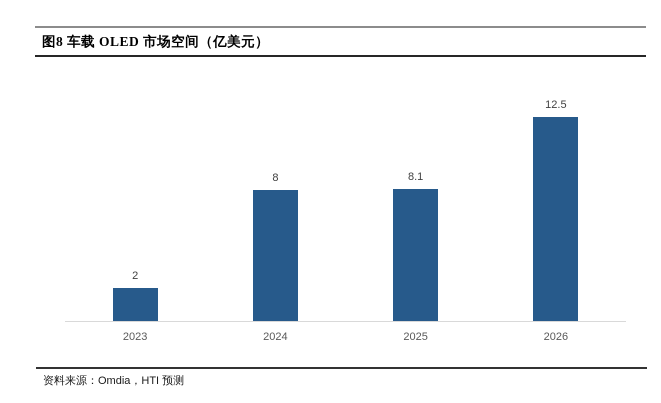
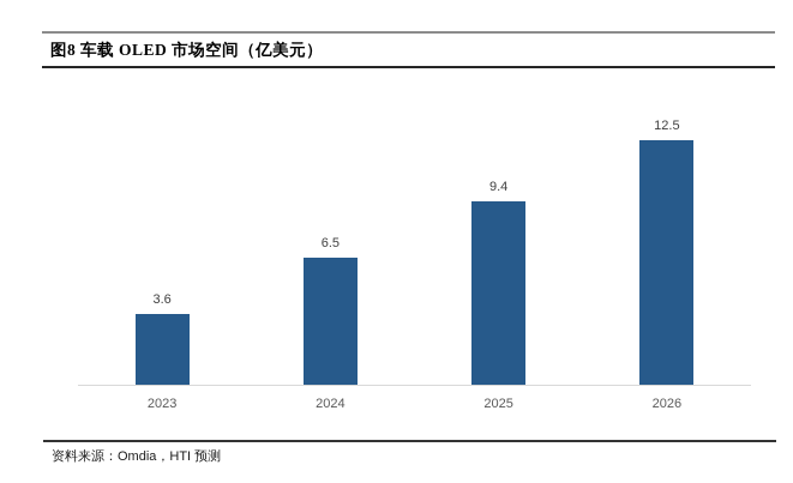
2023: 2 -> 3.6
2024: 8 -> 6.5
2025: 8.1 -> 9.4
